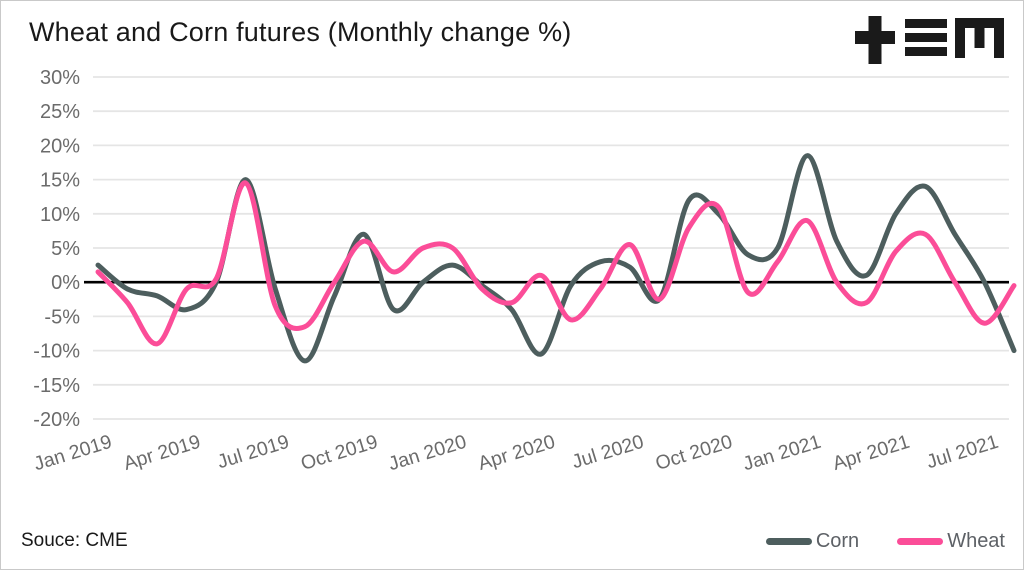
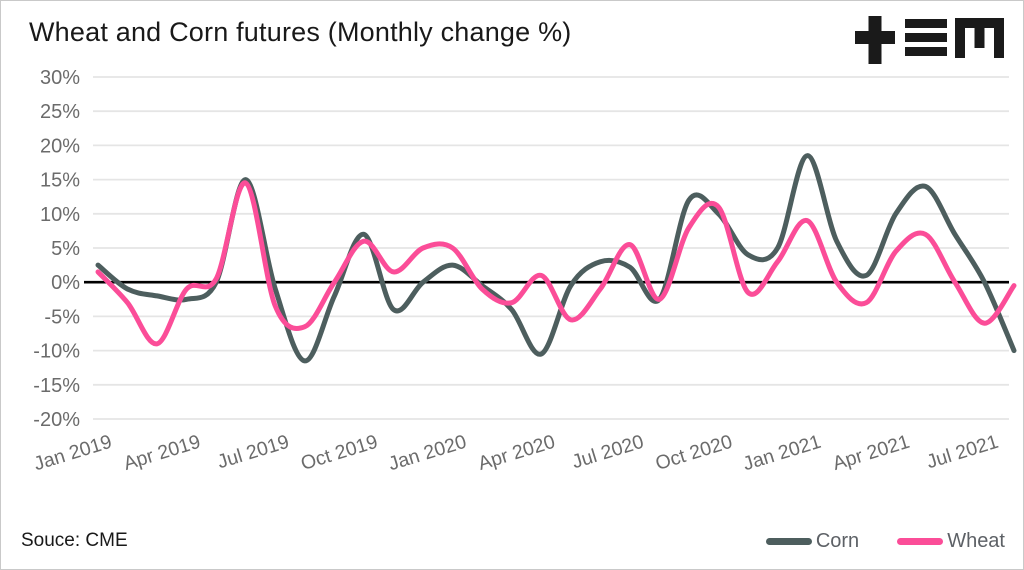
Corn/Apr 2019: -4% -> -2%
